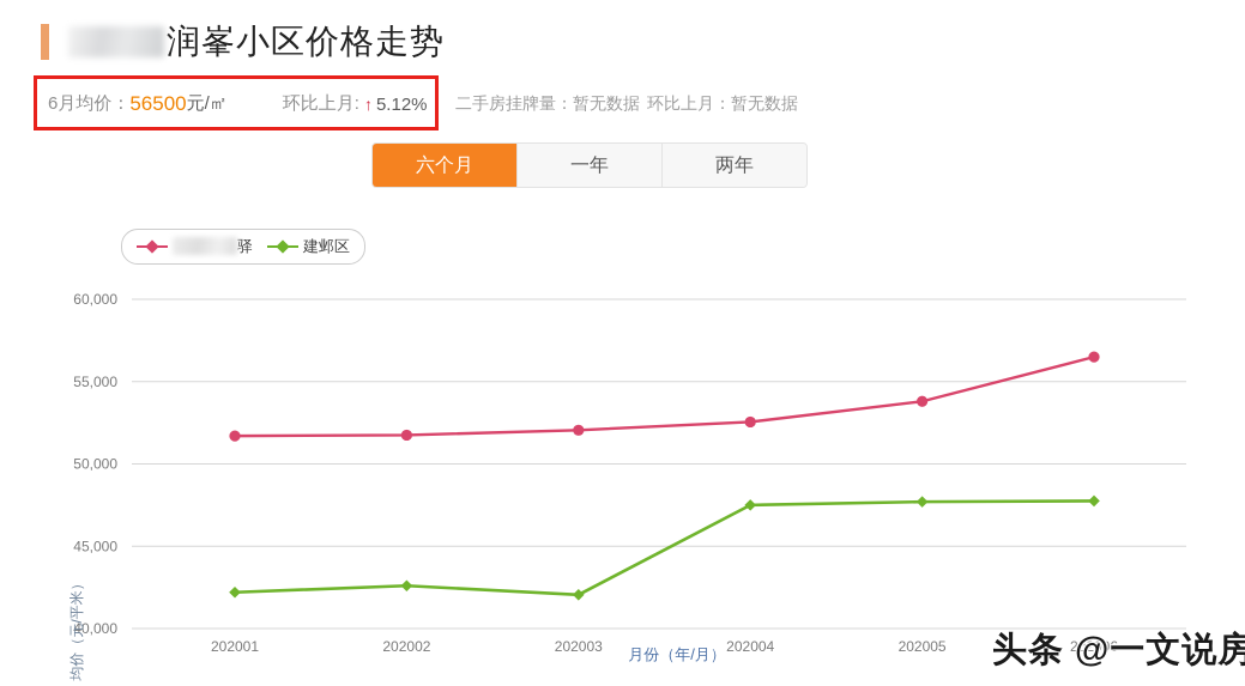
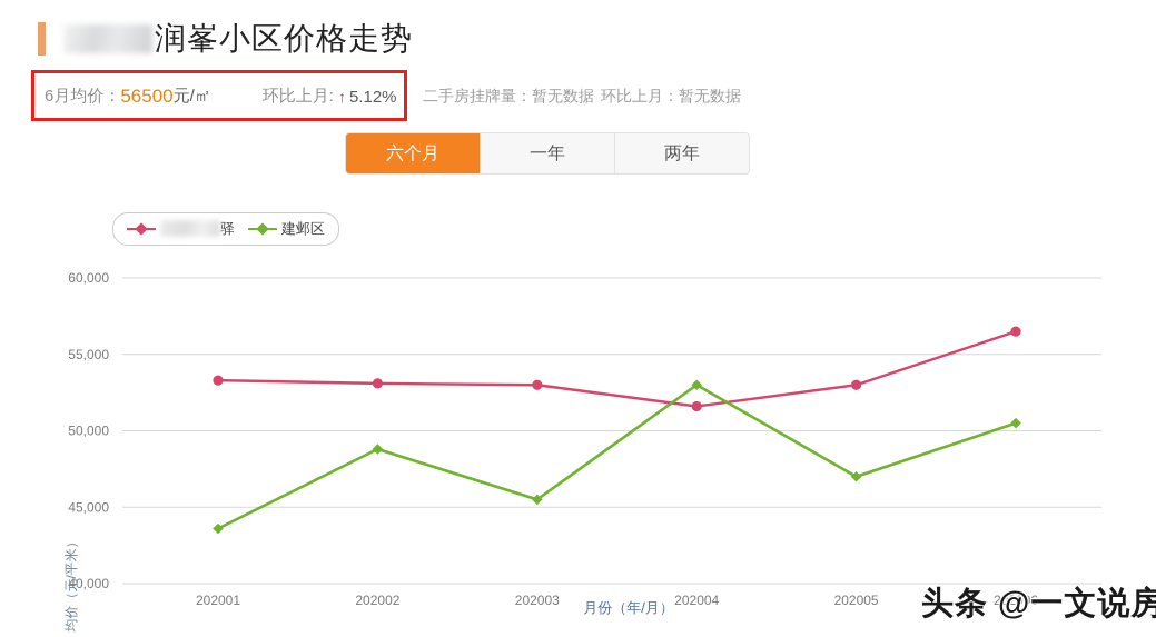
驿/202001: 51700 -> 53300
建邺区/202001: 42200 -> 43600
驿/202002: 51800 -> 53100
建邺区/202002: 42600 -> 48800
驿/202003: 52000 -> 53000
建邺区/202003: 42000 -> 45500
驿/202004: 52600 -> 51600
建邺区/202004: 47500 -> 53000
驿/202005: 53800 -> 53000
建邺区/202005: 47700 -> 47000
建邺区/202006: 47800 -> 50500
